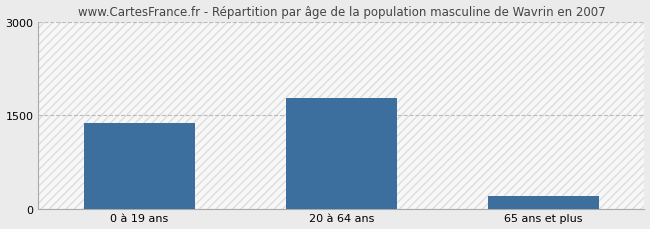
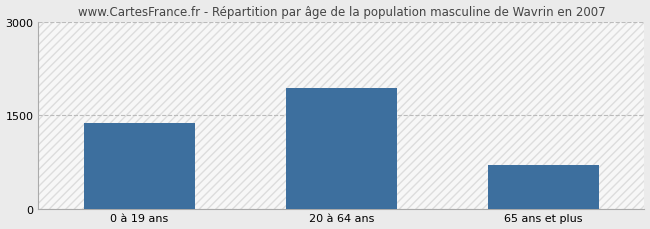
20 à 64 ans: 1780 -> 1940
65 ans et plus: 200 -> 700
